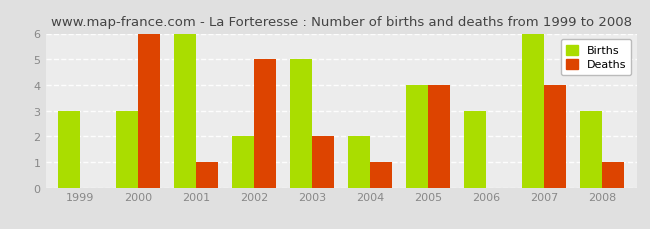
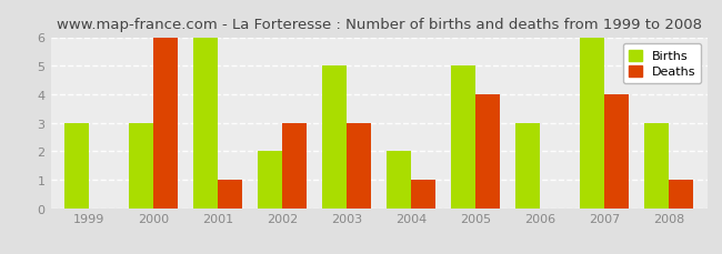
Deaths/2002: 5 -> 3
Deaths/2003: 2 -> 3
Births/2005: 4 -> 5
